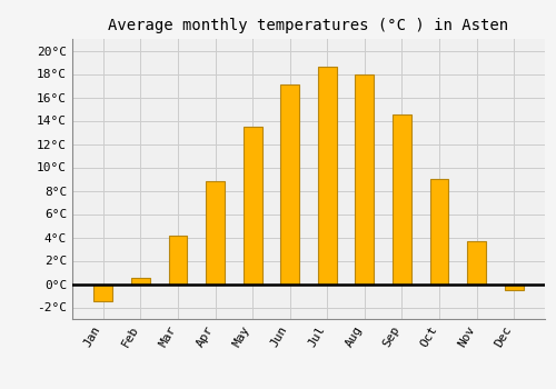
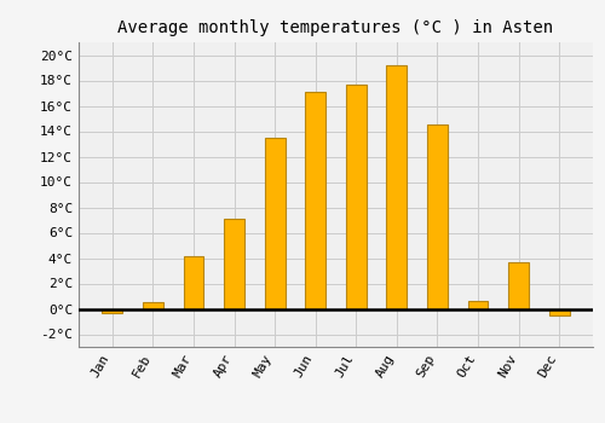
Jan: -1.5°C -> -0.3°C
Apr: 8.8°C -> 7.1°C
Jul: 18.6°C -> 17.7°C
Aug: 18.0°C -> 19.2°C
Oct: 9.0°C -> 0.6°C
